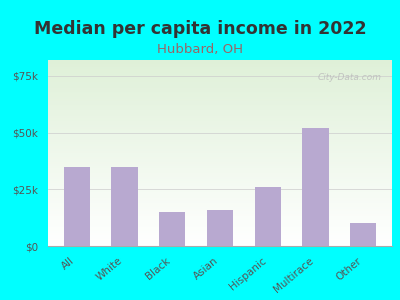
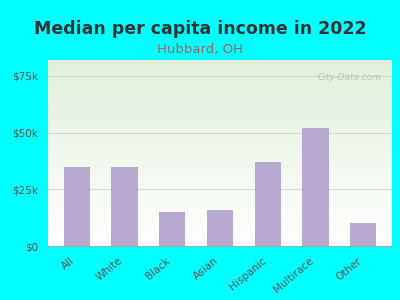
Hispanic: $26k -> $37k
